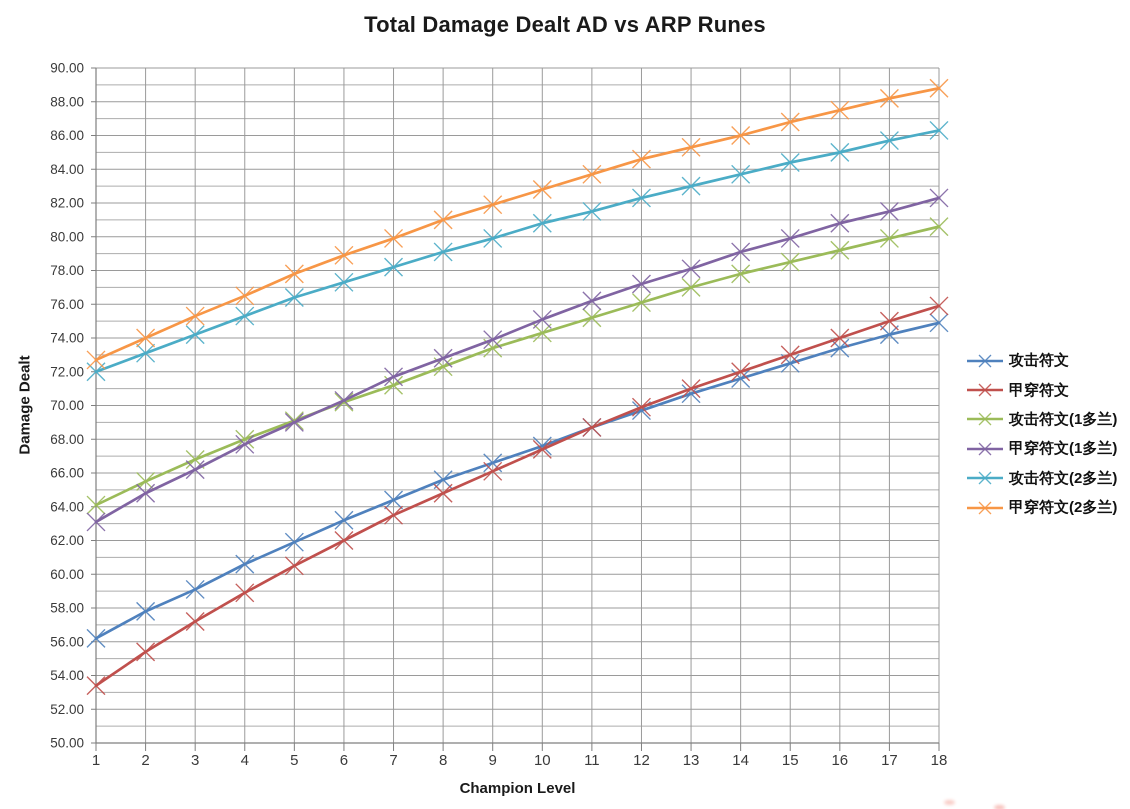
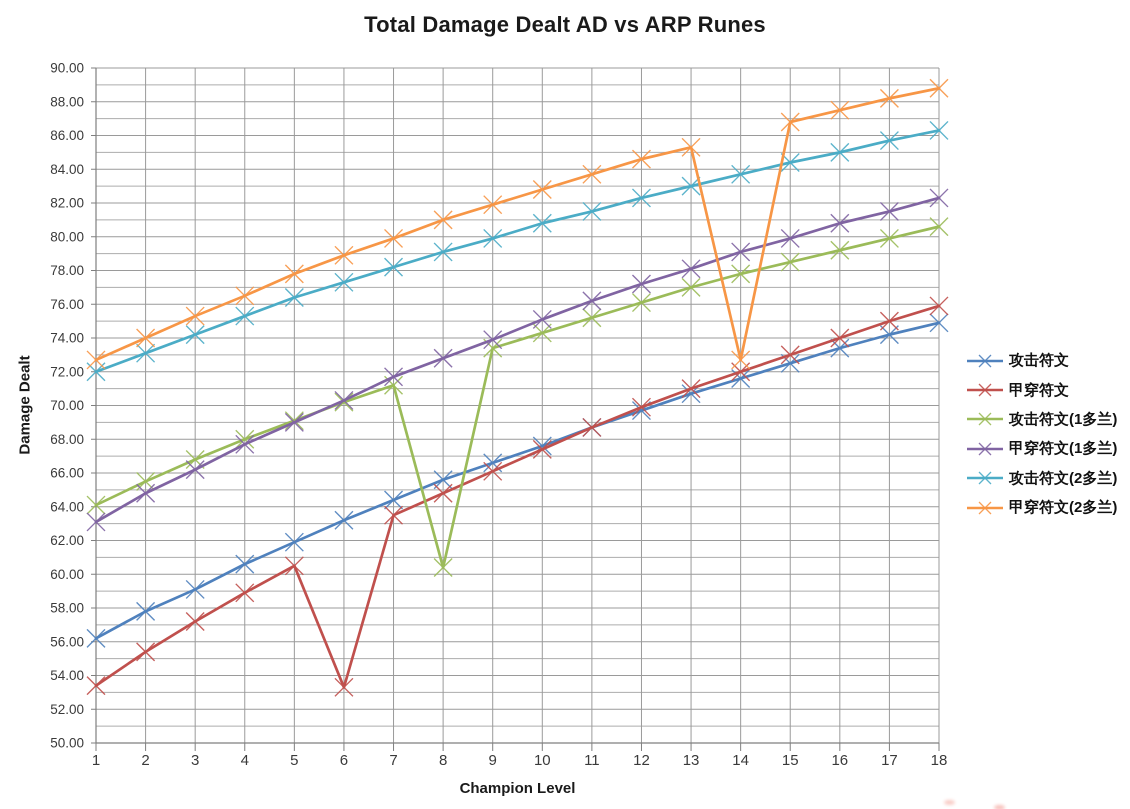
甲穿符文/6: 62.0 -> 53.3
攻击符文(1多兰)/8: 72.3 -> 60.4
甲穿符文(2多兰)/14: 86.0 -> 72.7
